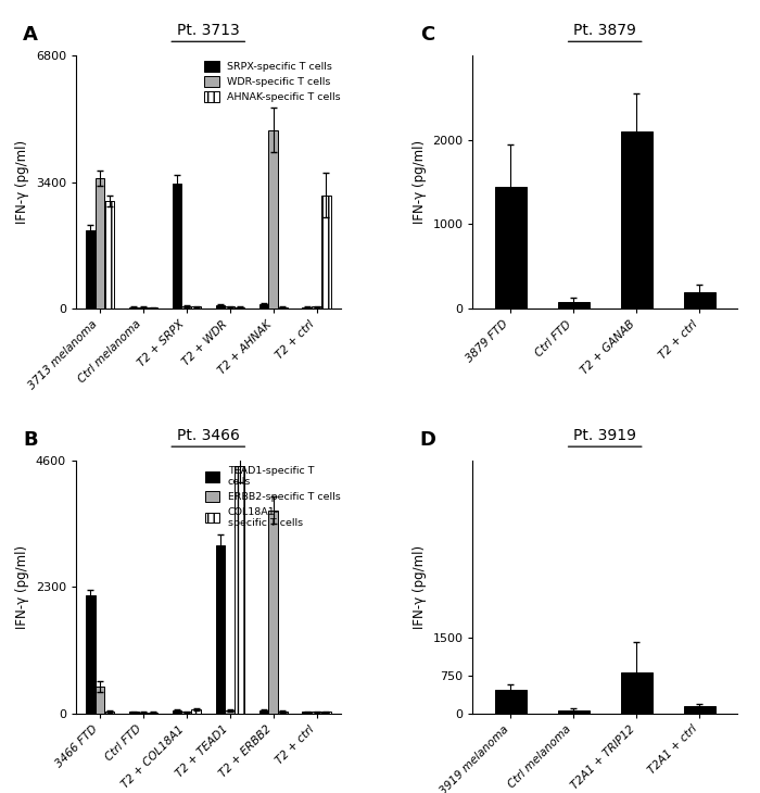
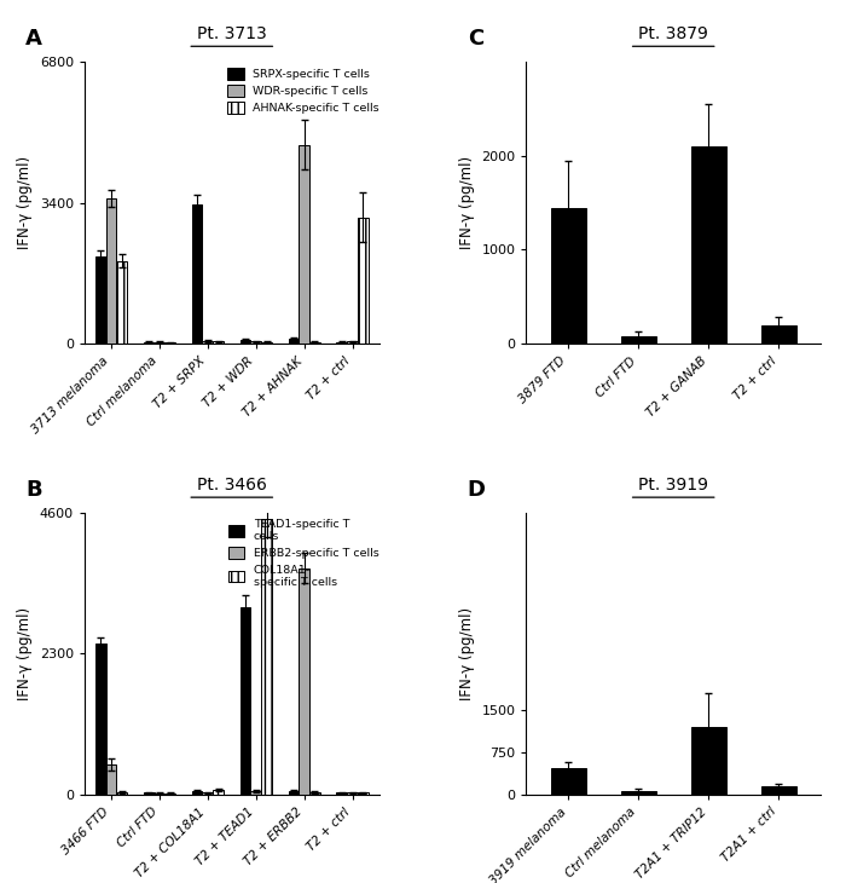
AHNAK-specific T cells/3713 melanoma: 2900 -> 2000
TEAD1-specific T cells/3466 FTD: 2150 -> 2460
T2A1 + TRIP12: 820 -> 1200
